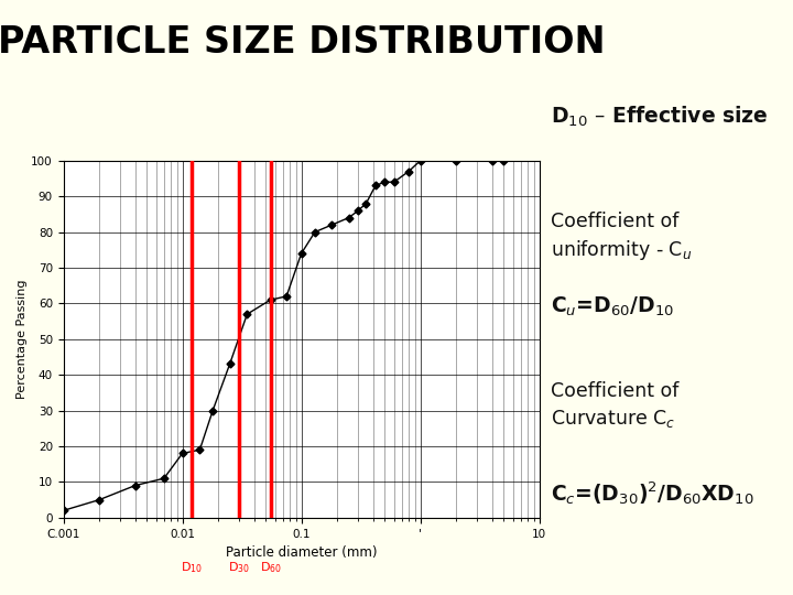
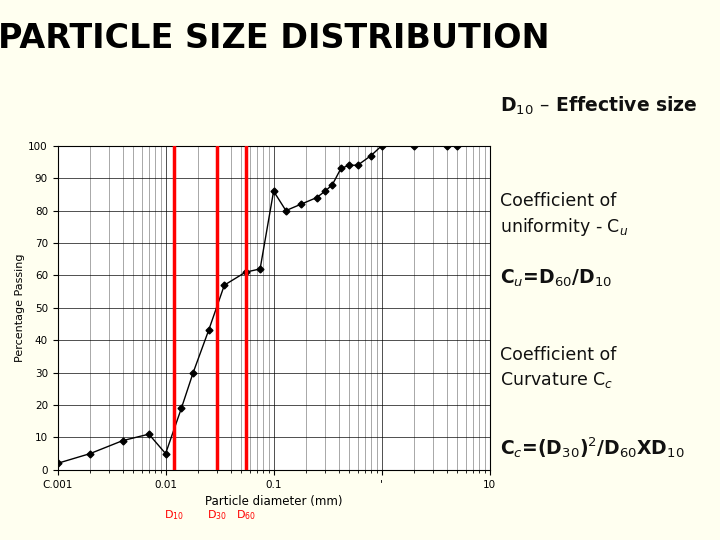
0.01: 18 -> 5
0.1: 74 -> 86
